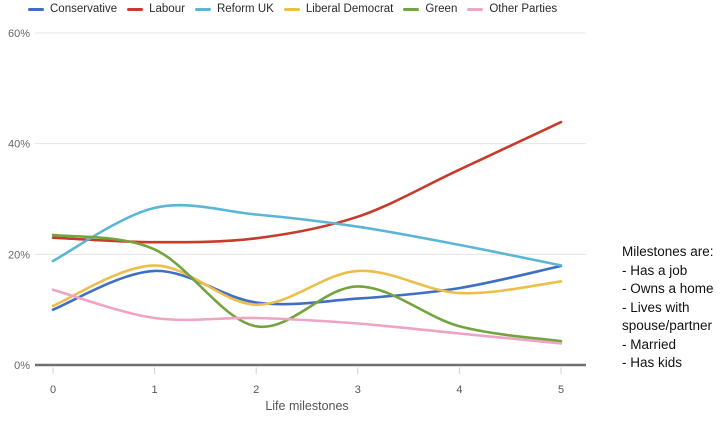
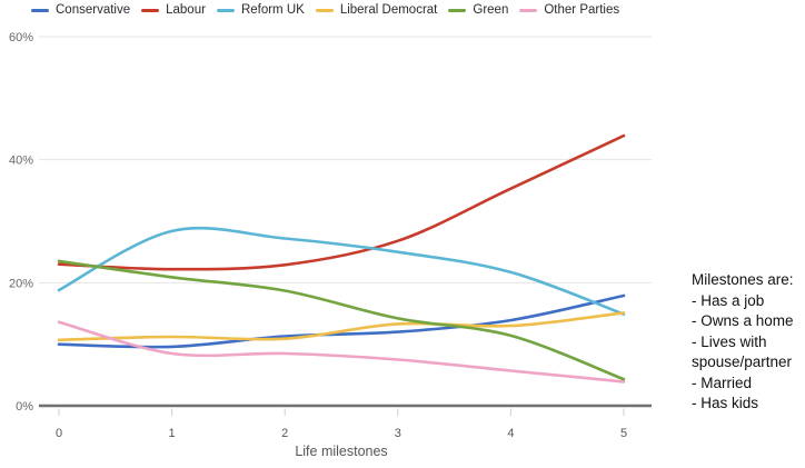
Conservative/1: 17% -> 10%
Liberal Democrat/1: 18% -> 11%
Green/2: 7% -> 19%
Liberal Democrat/3: 17% -> 13%
Green/4: 7% -> 11%
Reform UK/5: 18% -> 15%
